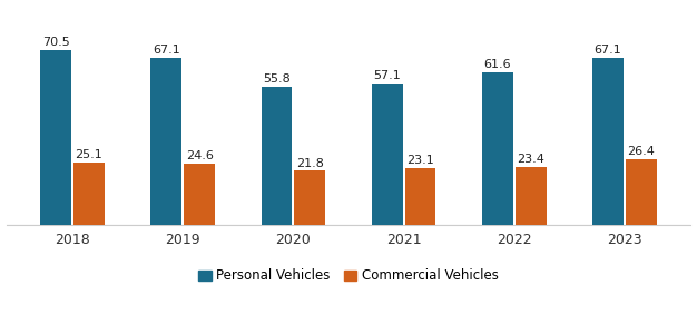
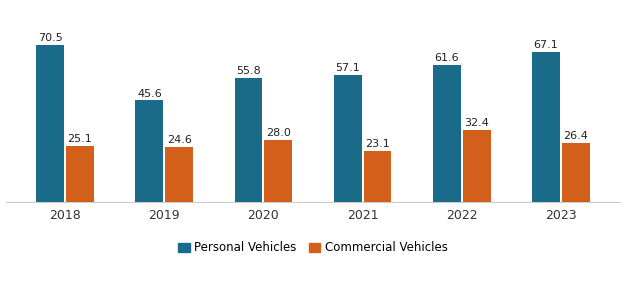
Personal Vehicles/2019: 67.1 -> 45.6
Commercial Vehicles/2020: 21.8 -> 28.0
Commercial Vehicles/2022: 23.4 -> 32.4
